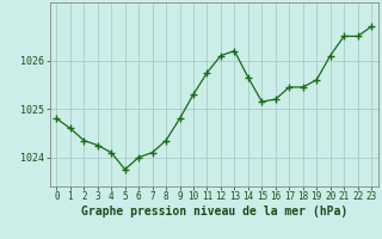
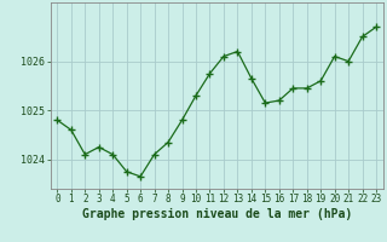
2: 1024.35 -> 1024.10
6: 1024.00 -> 1023.65
21: 1026.50 -> 1026.00
